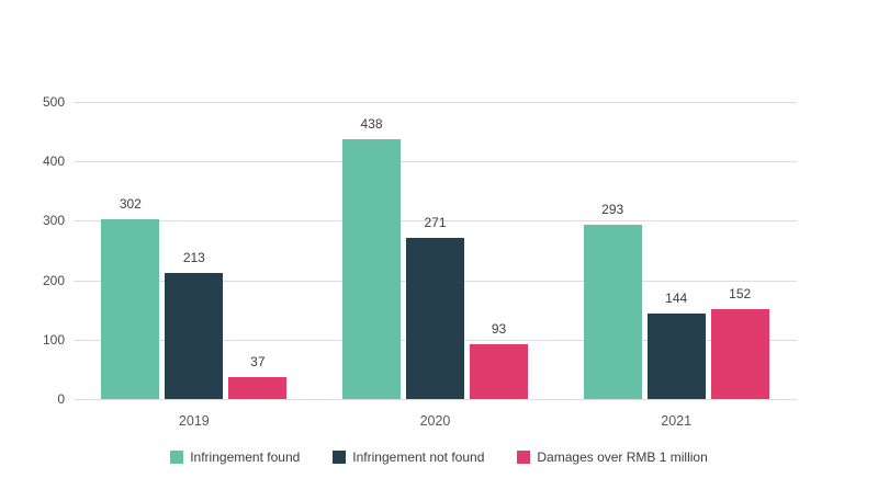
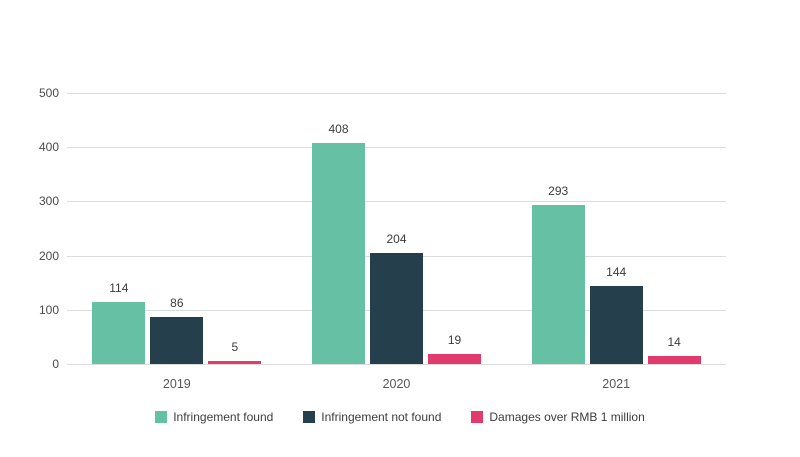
Infringement found/2019: 302 -> 114
Infringement not found/2019: 213 -> 86
Damages over RMB 1 million/2019: 37 -> 5
Infringement found/2020: 438 -> 408
Infringement not found/2020: 271 -> 204
Damages over RMB 1 million/2020: 93 -> 19
Damages over RMB 1 million/2021: 152 -> 14
